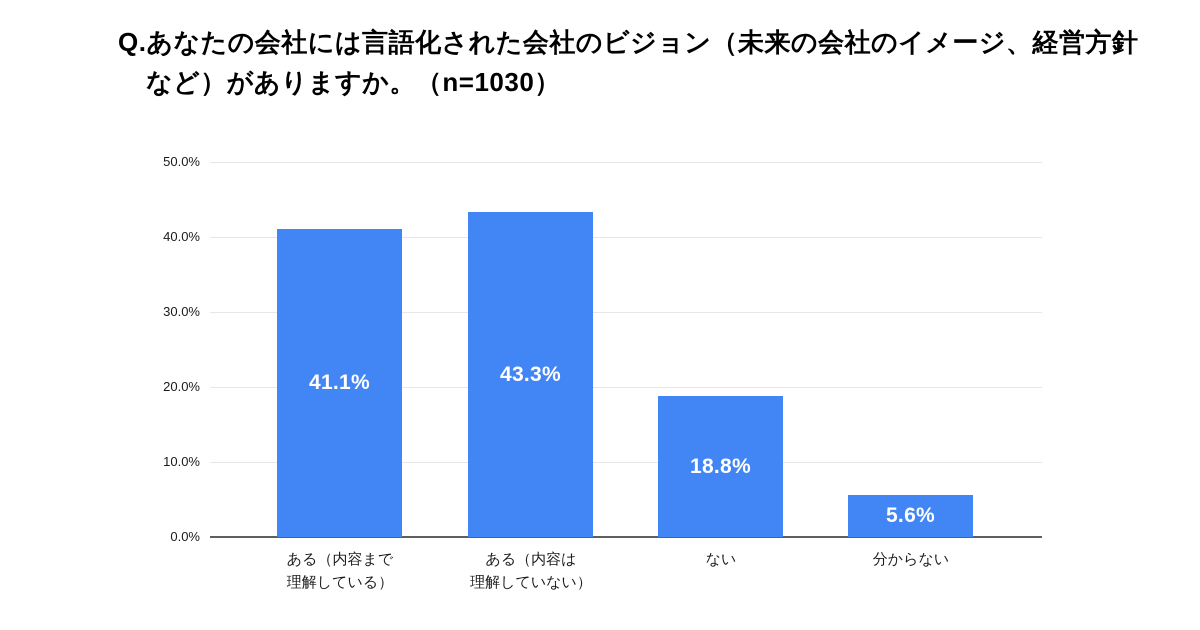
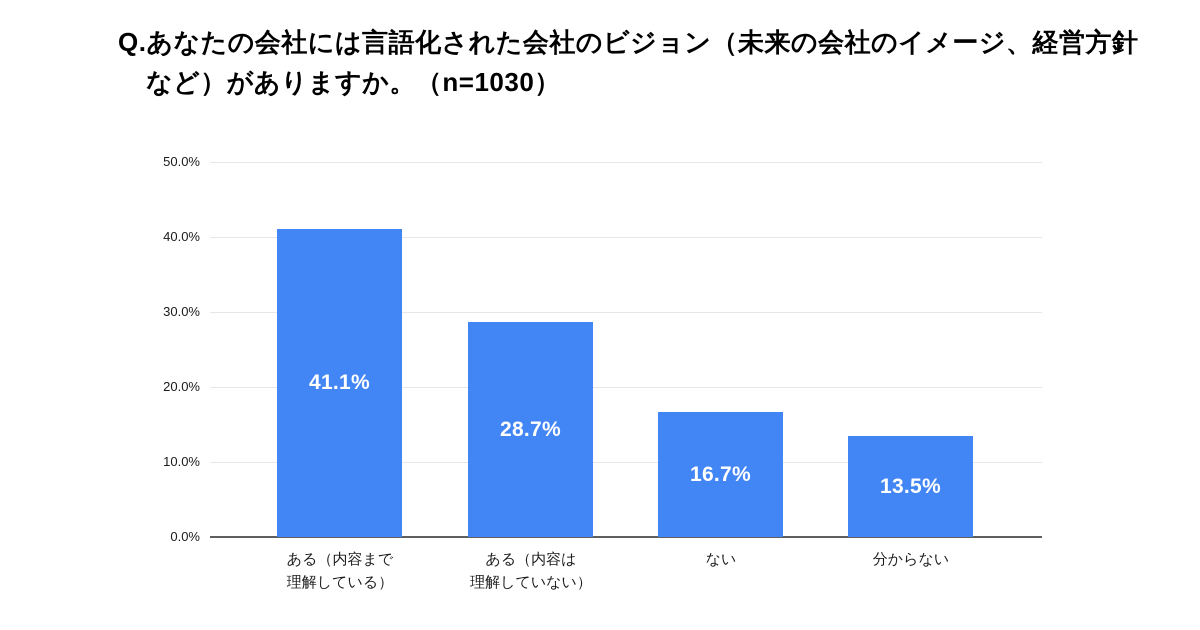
ある（内容は理解していない）: 43.3% -> 28.7%
ない: 18.8% -> 16.7%
分からない: 5.6% -> 13.5%
